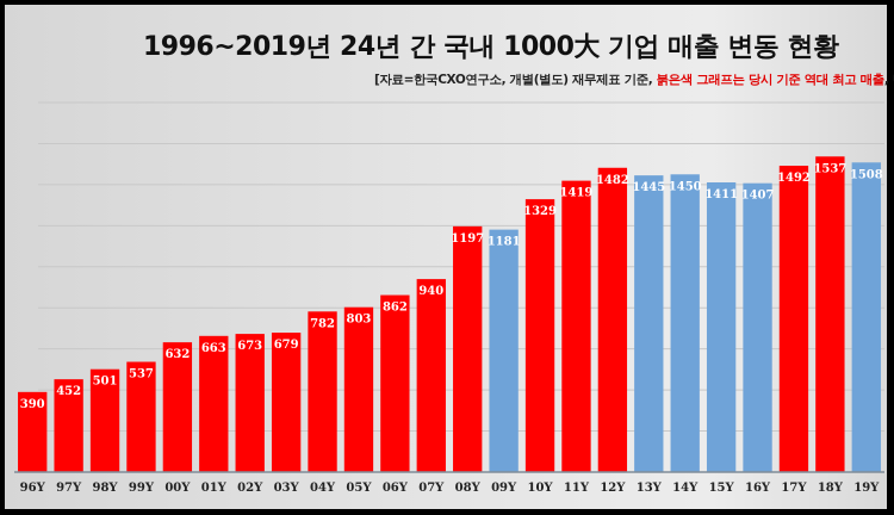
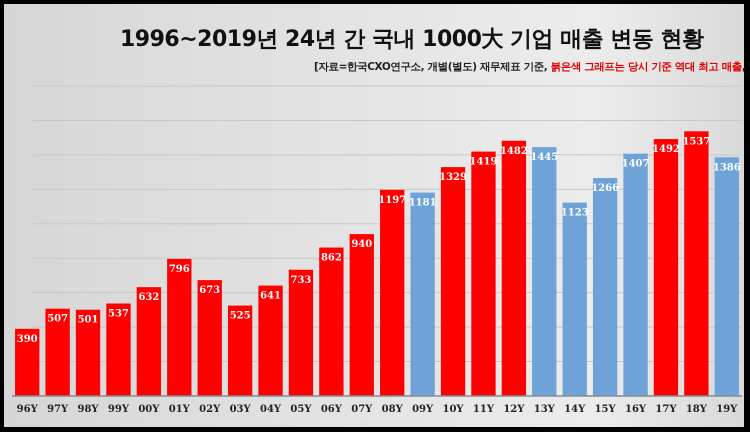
97Y: 452 -> 507
01Y: 663 -> 796
03Y: 679 -> 525
04Y: 782 -> 641
05Y: 803 -> 733
14Y: 1450 -> 1123
15Y: 1411 -> 1266
19Y: 1508 -> 1386
